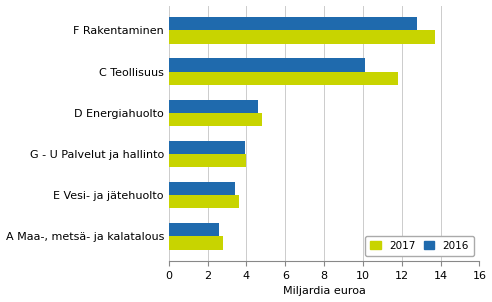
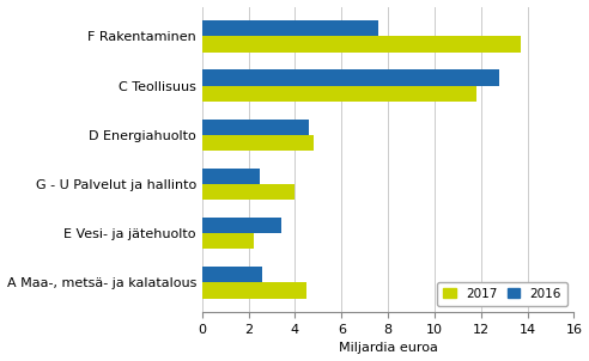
2016/F Rakentaminen: 12.8 -> 7.6
2016/C Teollisuus: 10.1 -> 12.8
2016/G - U Palvelut ja hallinto: 3.9 -> 2.5
2017/E Vesi- ja jätehuolto: 3.6 -> 2.2
2017/A Maa-, metsä- ja kalatalous: 2.8 -> 4.5
